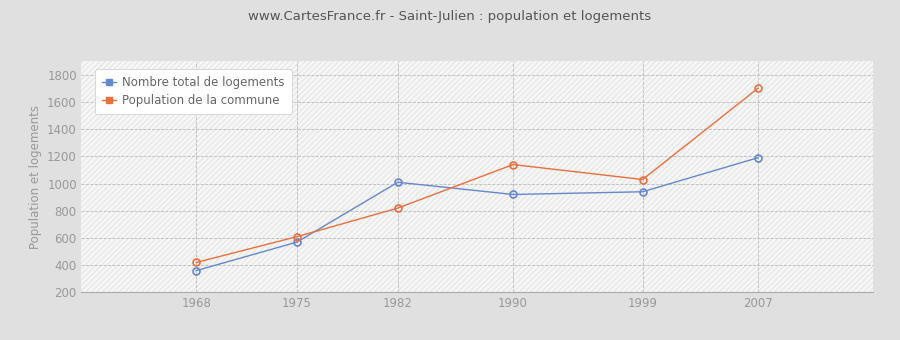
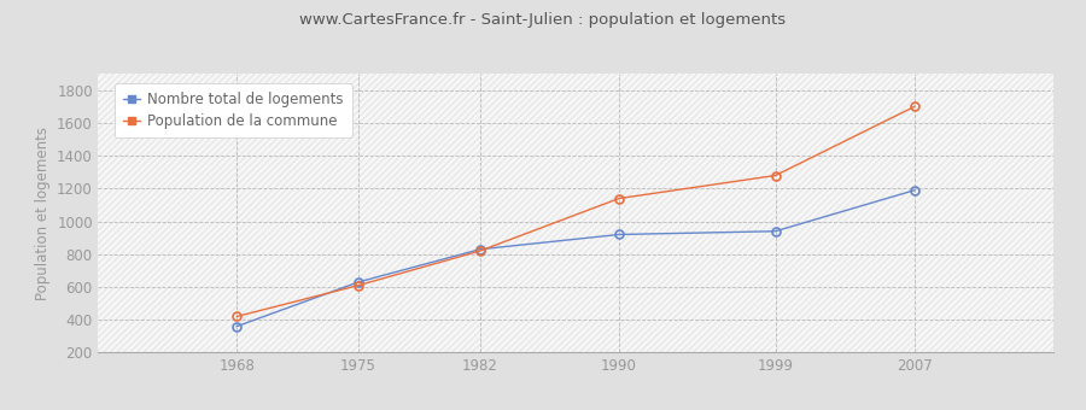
Nombre total de logements/1975: 570 -> 630
Nombre total de logements/1982: 1010 -> 830
Population de la commune/1999: 1030 -> 1280
